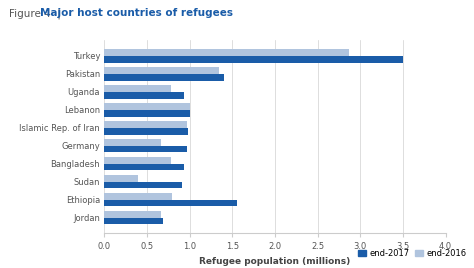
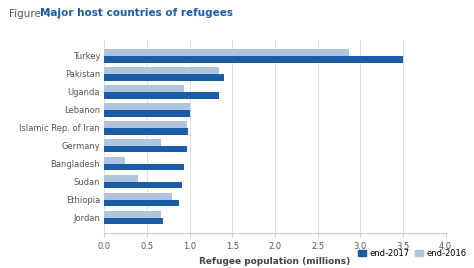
end-2016/Uganda: 0.78 -> 0.94
end-2017/Uganda: 0.94 -> 1.35
end-2016/Bangladesh: 0.78 -> 0.24
end-2017/Ethiopia: 1.56 -> 0.87
